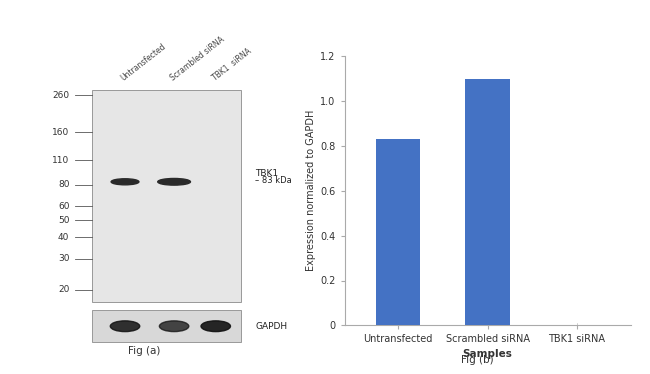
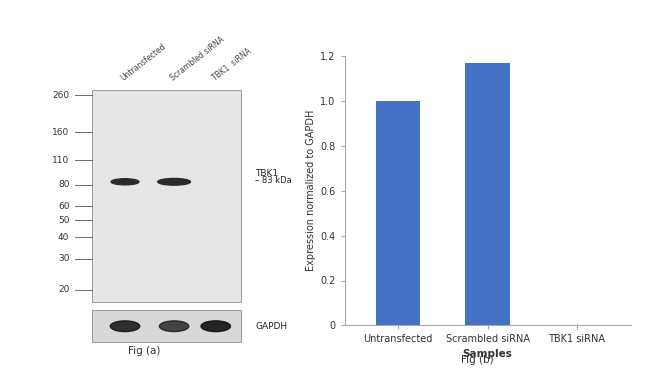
Untransfected: 0.83 -> 1.00
Scrambled siRNA: 1.10 -> 1.17
